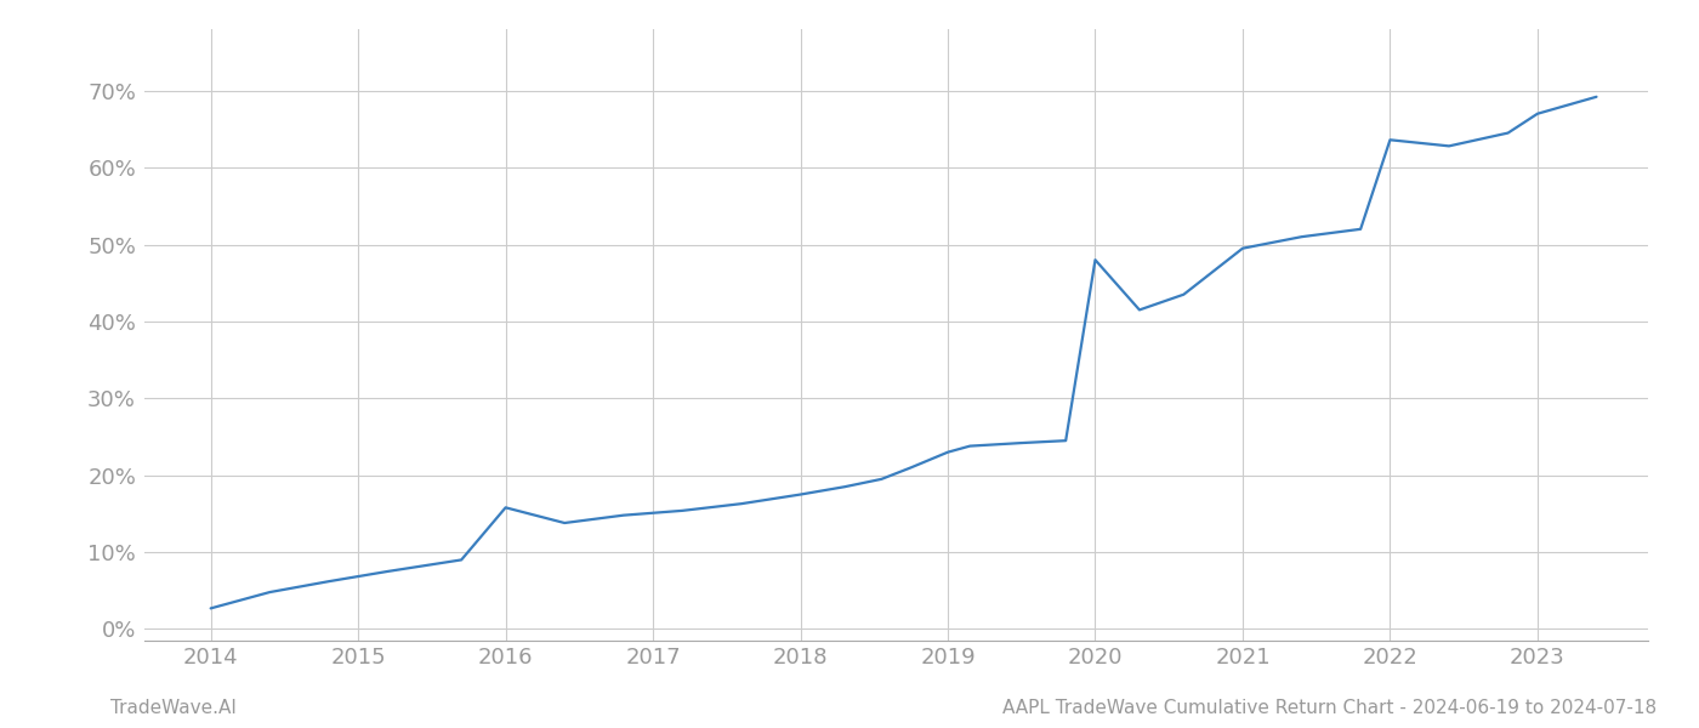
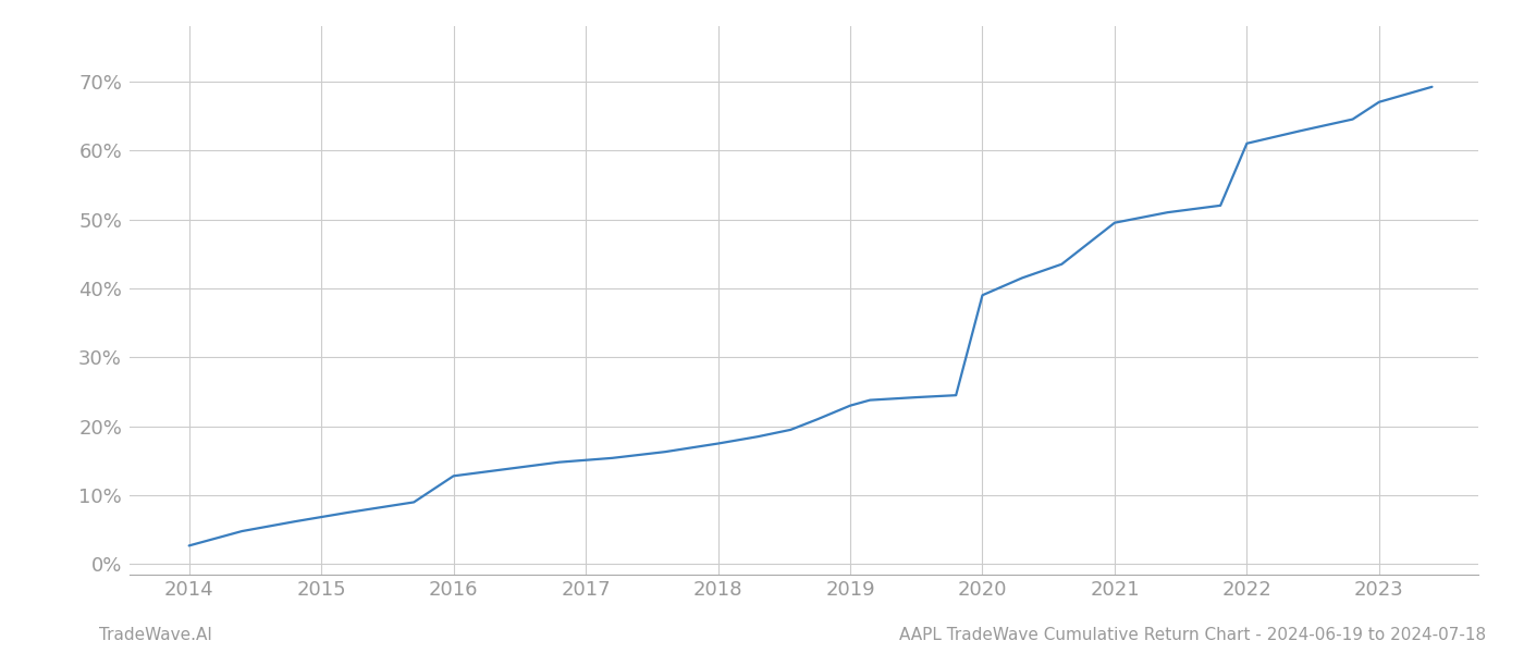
2016: 15.8% -> 12.8%
2020: 48.0% -> 39.0%
2022: 63.6% -> 61.0%
